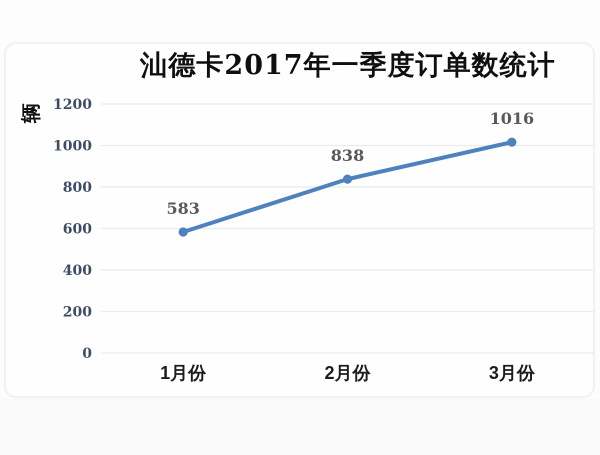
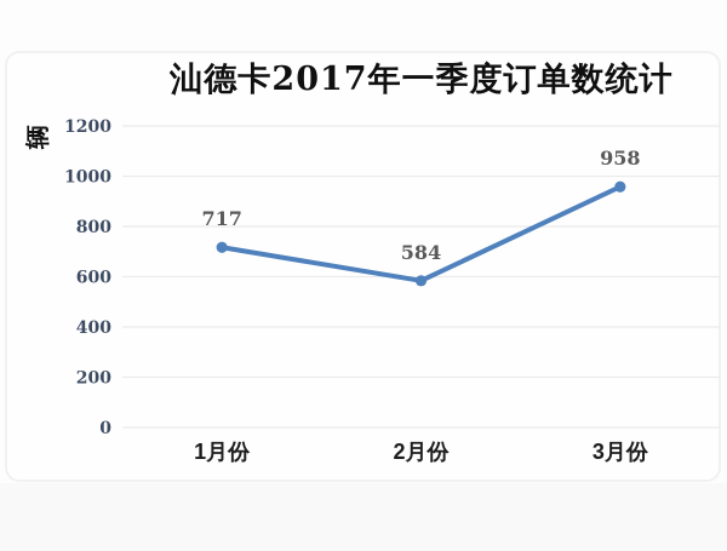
1月份: 583 -> 717
2月份: 838 -> 584
3月份: 1016 -> 958
